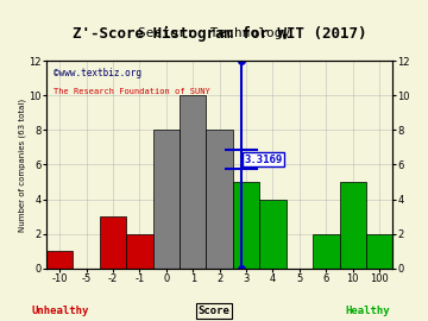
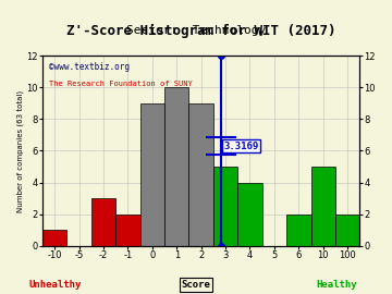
0: 8 -> 9
2: 8 -> 9
